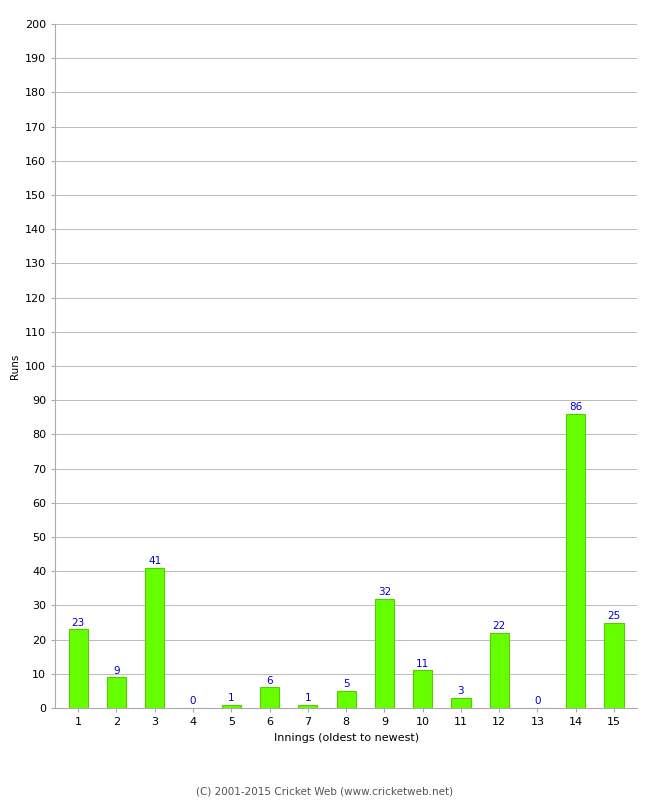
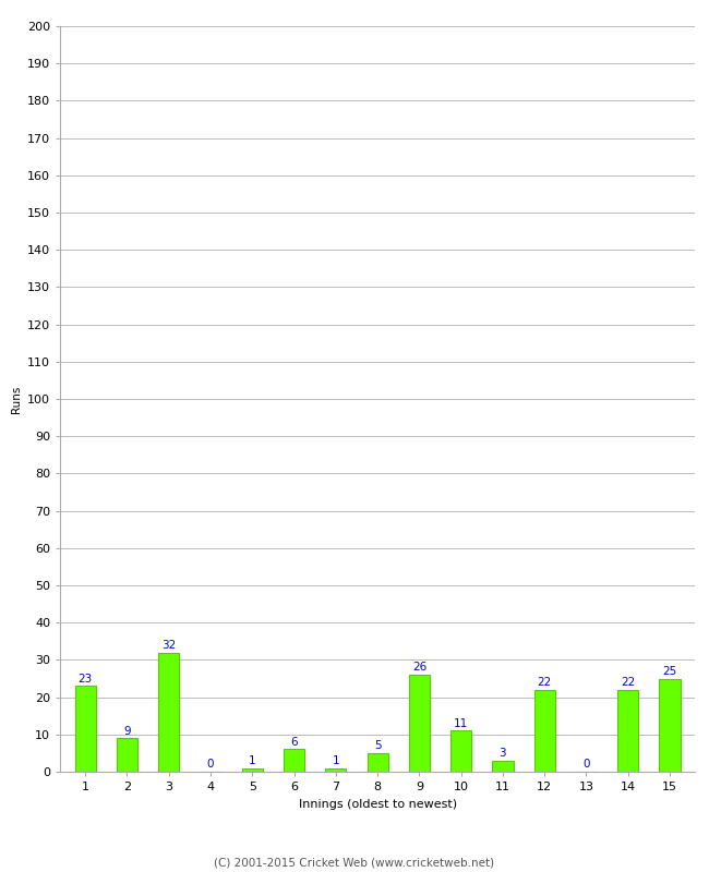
3: 41 -> 32
9: 32 -> 26
14: 86 -> 22
